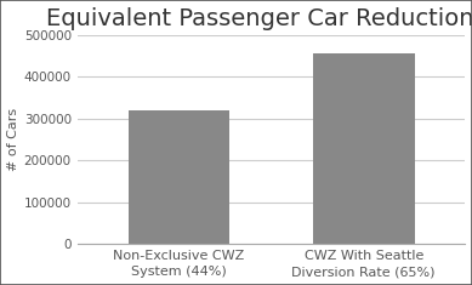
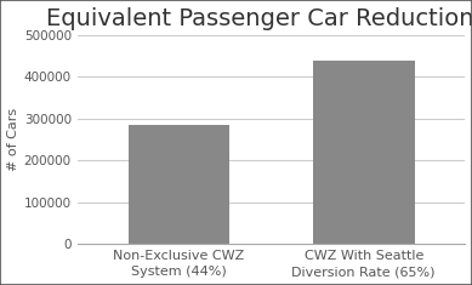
Non-Exclusive CWZ System (44%): 320000 -> 285000
CWZ With Seattle Diversion Rate (65%): 455000 -> 440000
